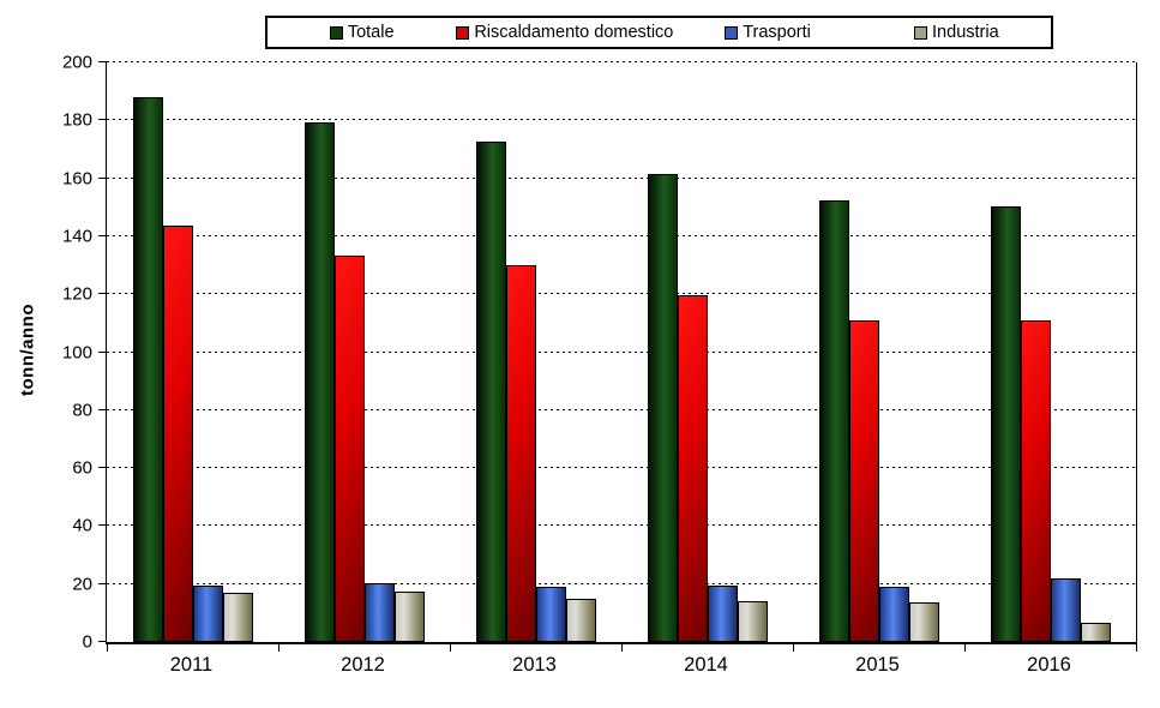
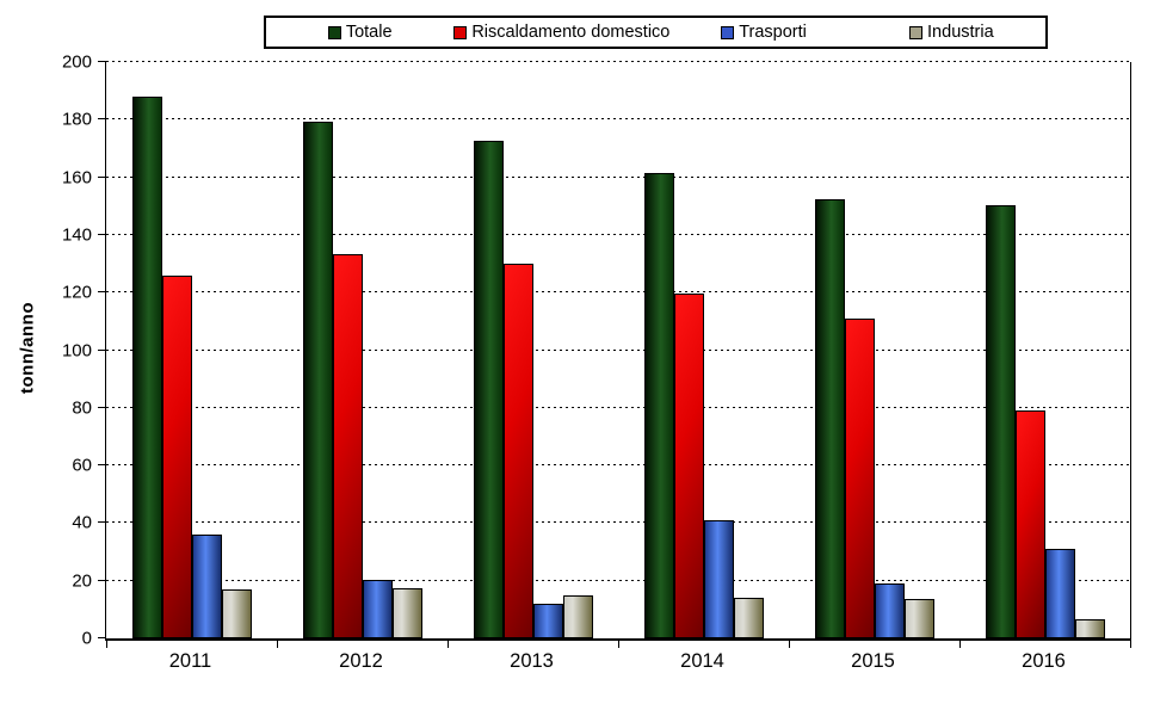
Riscaldamento domestico/2011: 144 -> 126
Trasporti/2011: 20 -> 36
Trasporti/2013: 19 -> 12
Trasporti/2014: 20 -> 41
Riscaldamento domestico/2016: 111 -> 79
Trasporti/2016: 22 -> 31
